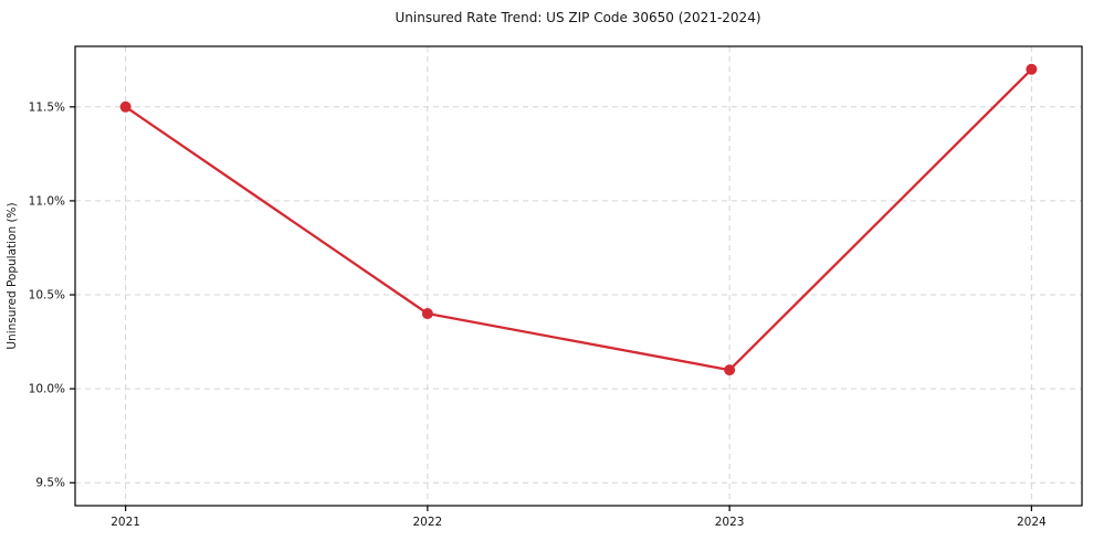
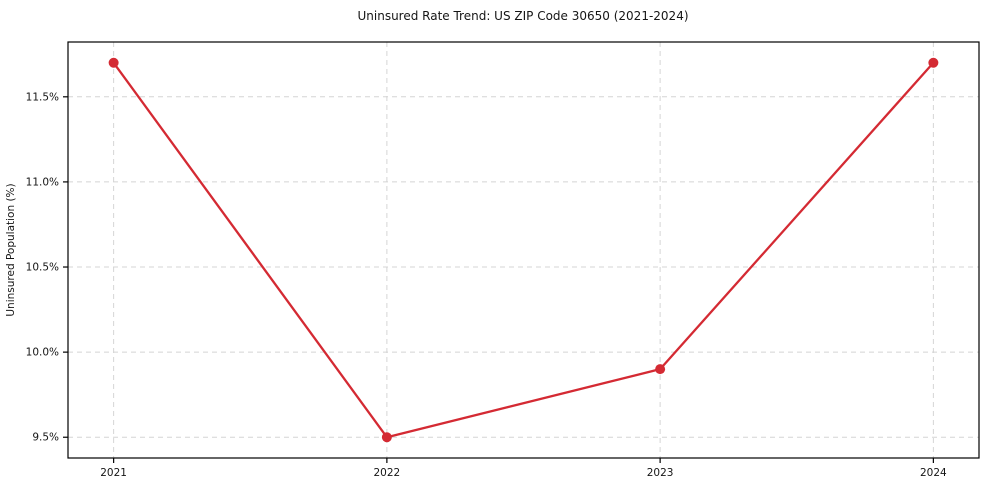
2021: 11.5% -> 11.7%
2022: 10.4% -> 9.5%
2023: 10.1% -> 9.9%
